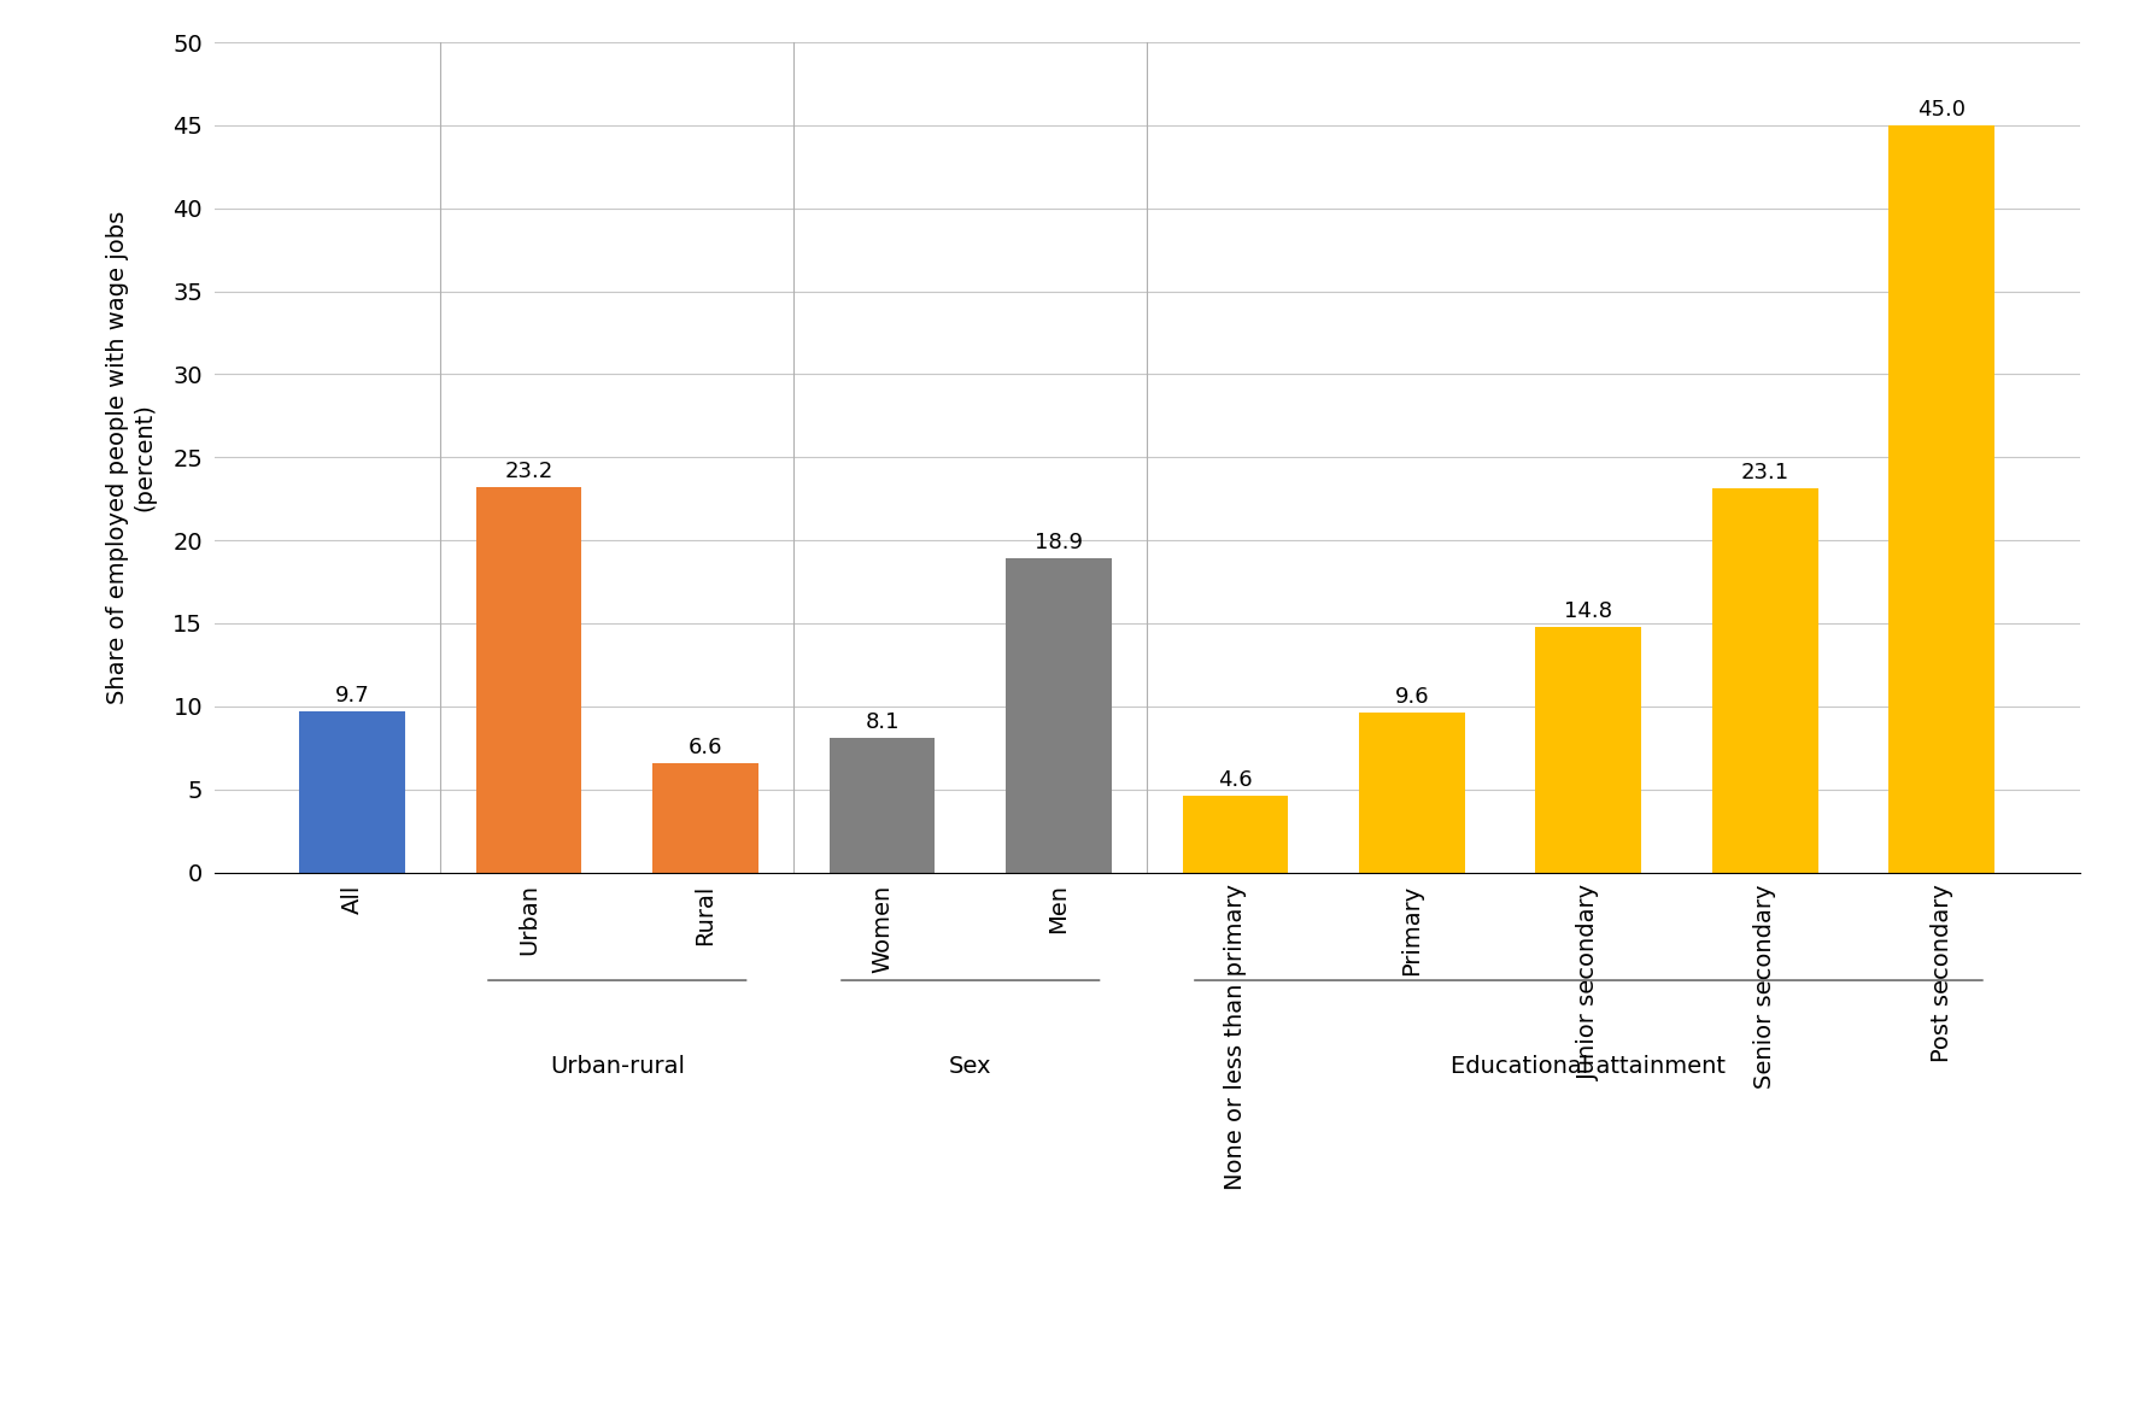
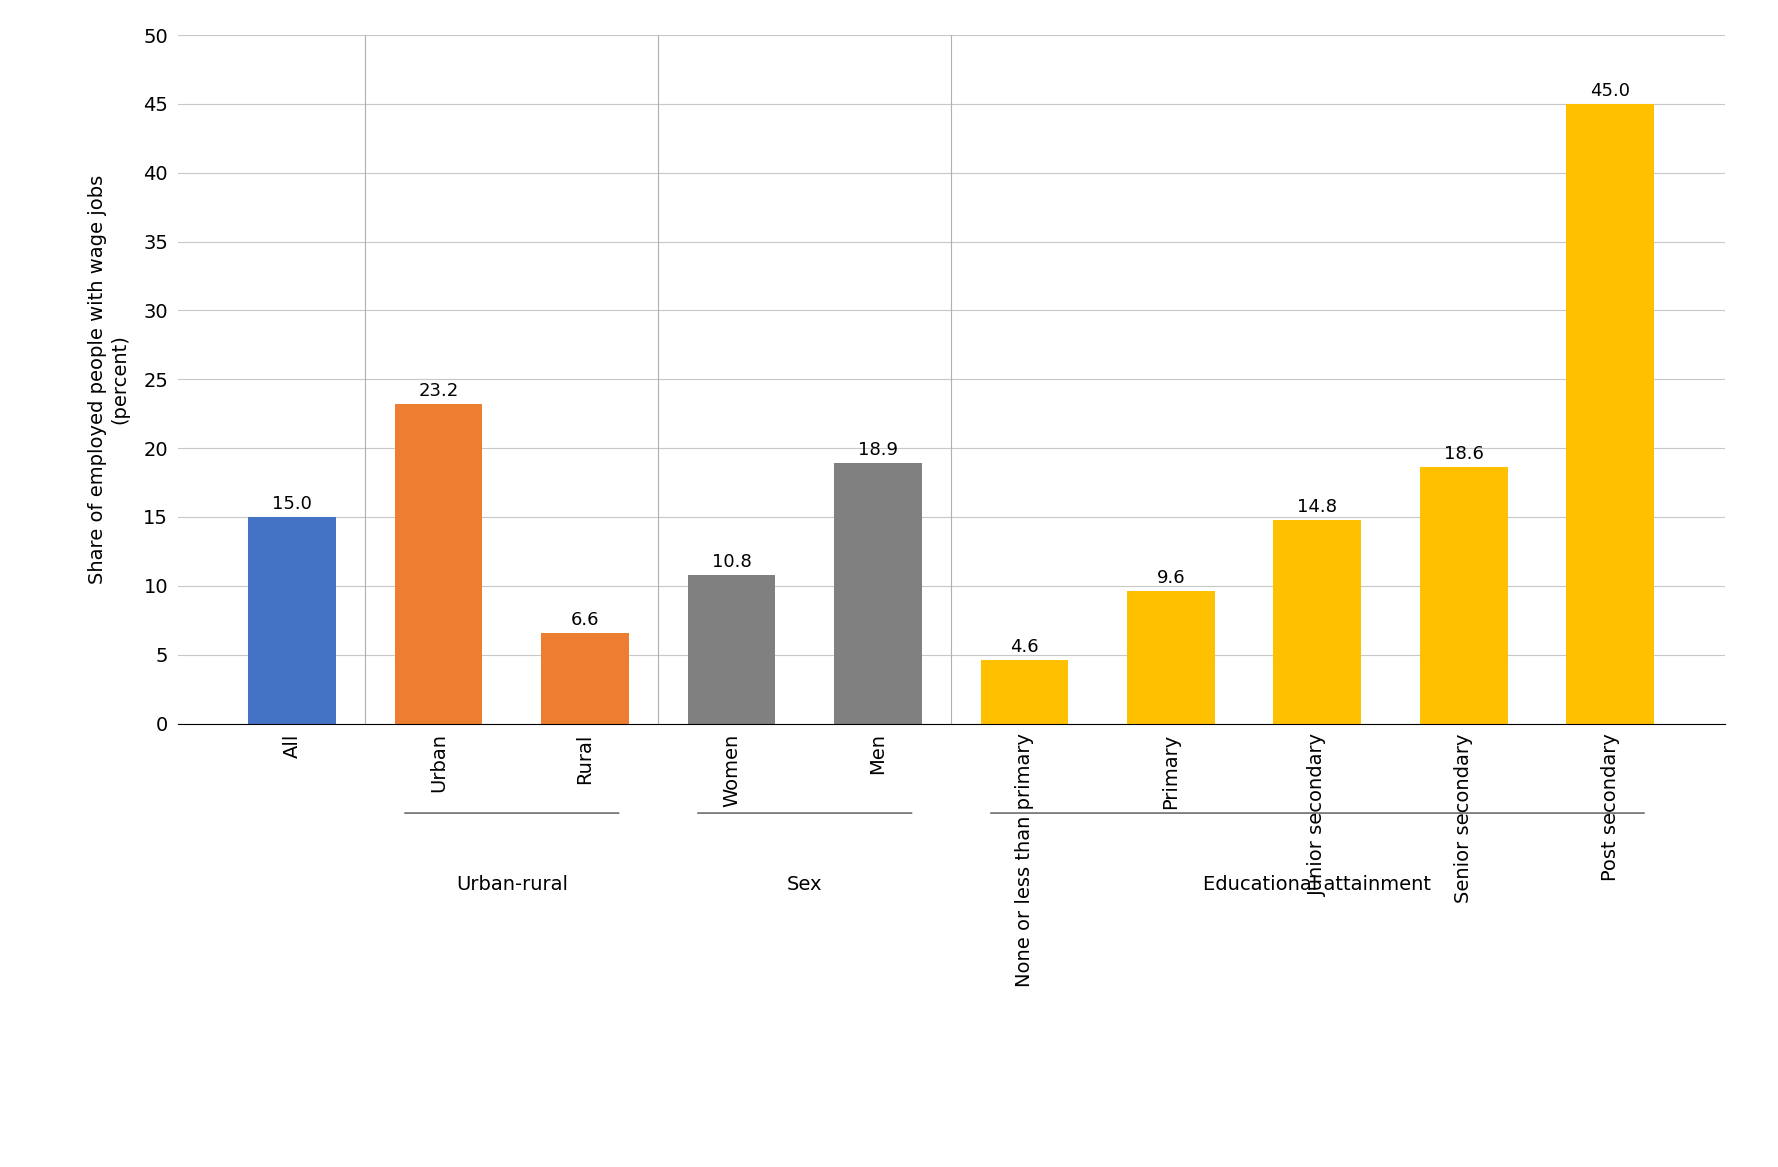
All: 9.7 -> 15.0
Women: 8.1 -> 10.8
Senior secondary: 23.1 -> 18.6
